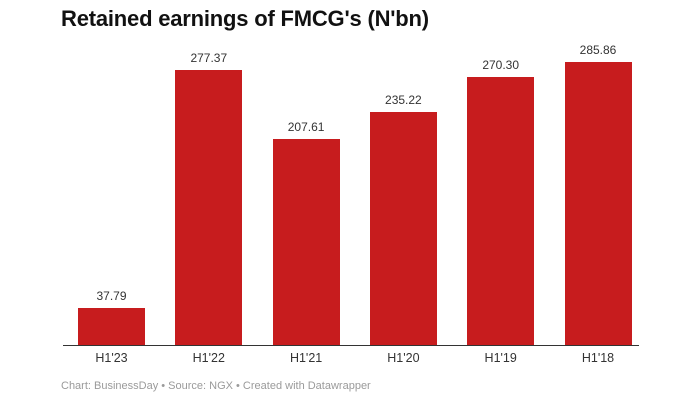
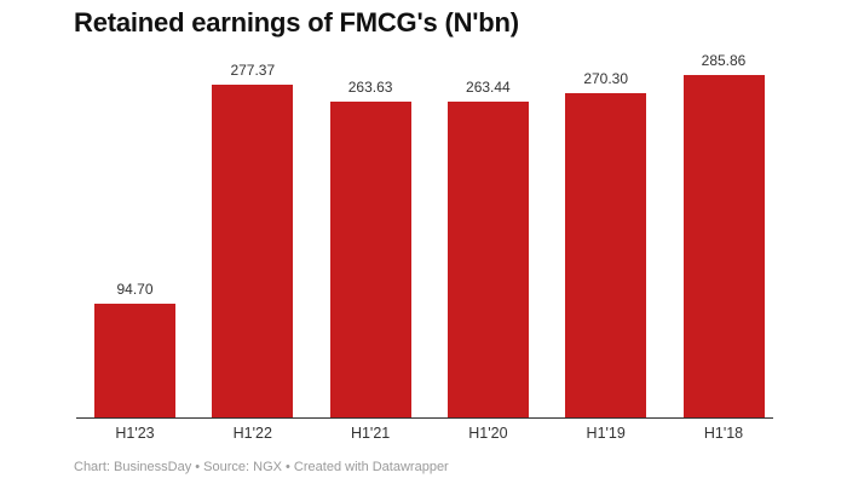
H1'23: 37.79 -> 94.70
H1'21: 207.61 -> 263.63
H1'20: 235.22 -> 263.44
